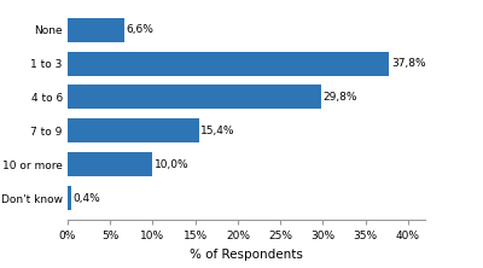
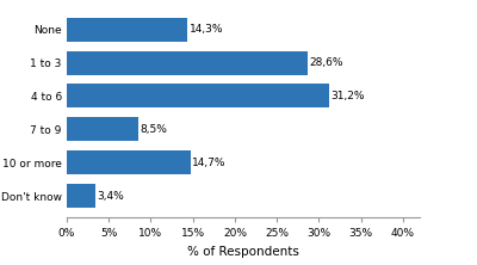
None: 6,6% -> 14,3%
1 to 3: 37,8% -> 28,6%
4 to 6: 29,8% -> 31,2%
7 to 9: 15,4% -> 8,5%
10 or more: 10,0% -> 14,7%
Don't know: 0,4% -> 3,4%
